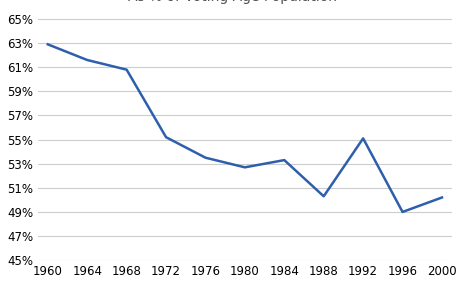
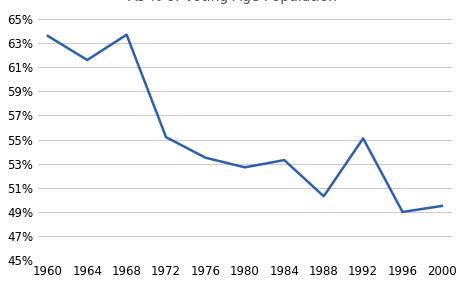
1960: 62.9% -> 63.6%
1968: 60.8% -> 63.7%
2000: 50.2% -> 49.5%
